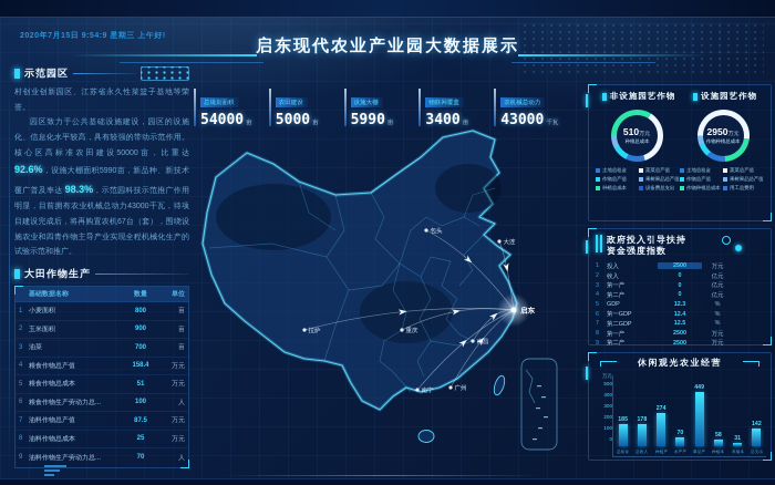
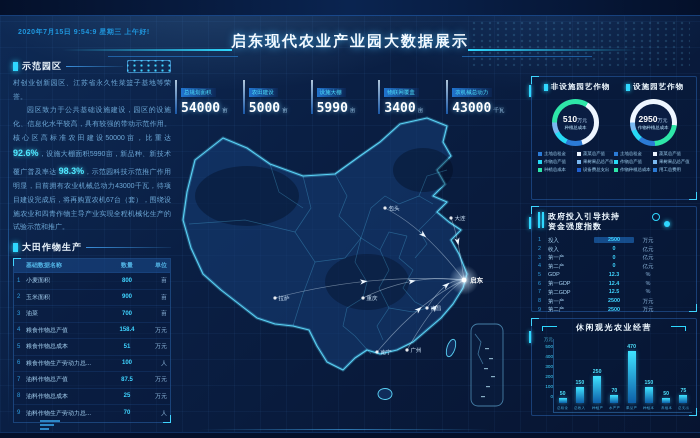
总租金: 185 -> 50
总收入: 178 -> 150
种植产: 274 -> 250
果品产: 449 -> 470
种植本: 58 -> 150
养殖本: 31 -> 50
总支出: 142 -> 75
